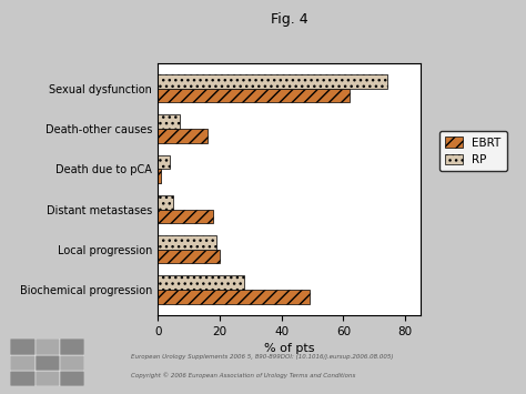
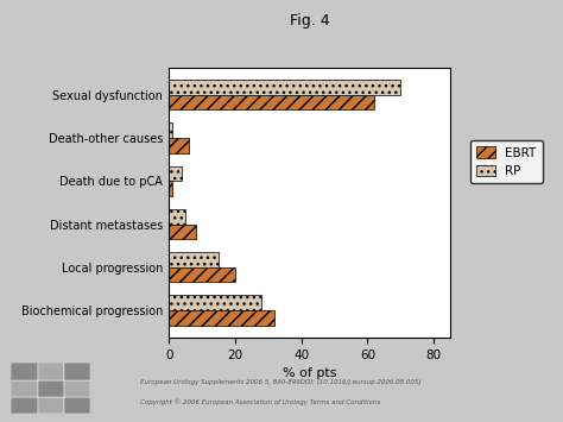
RP/Sexual dysfunction: 74 -> 70
RP/Death-other causes: 7 -> 1
EBRT/Death-other causes: 16 -> 6
EBRT/Distant metastases: 18 -> 8
RP/Local progression: 19 -> 15
EBRT/Biochemical progression: 49 -> 32
